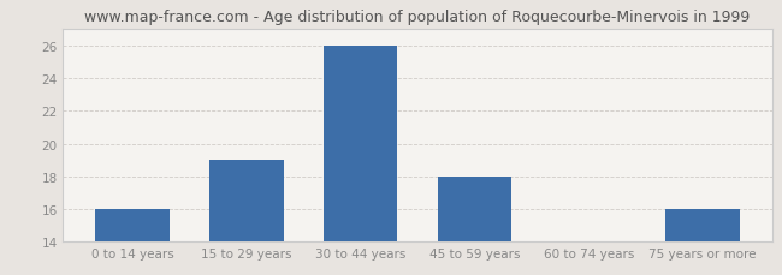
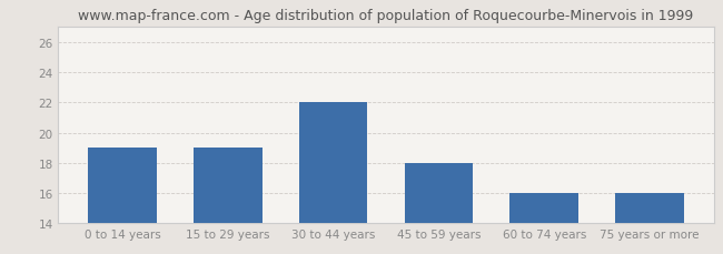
0 to 14 years: 16 -> 19
30 to 44 years: 26 -> 22
60 to 74 years: 14 -> 16
